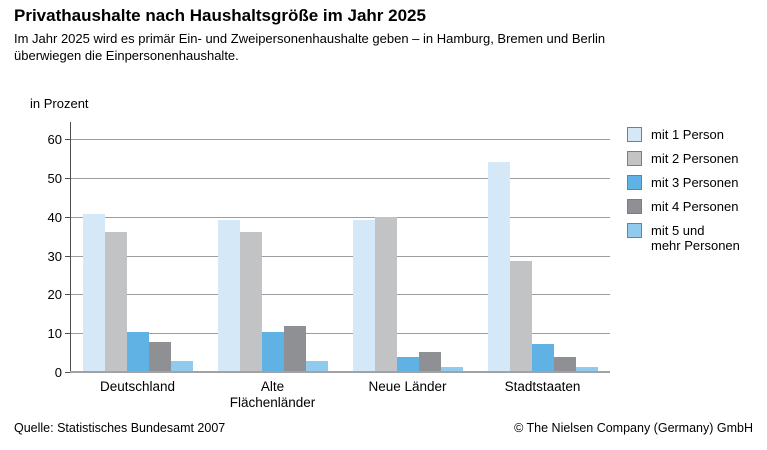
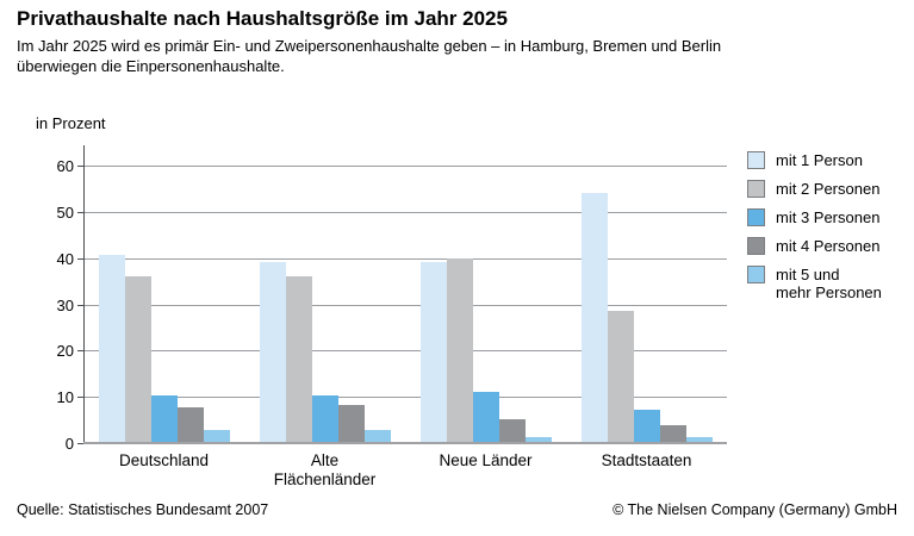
mit 4 Personen/Alte Flächenländer: 12 -> 8
mit 3 Personen/Neue Länder: 4 -> 11
